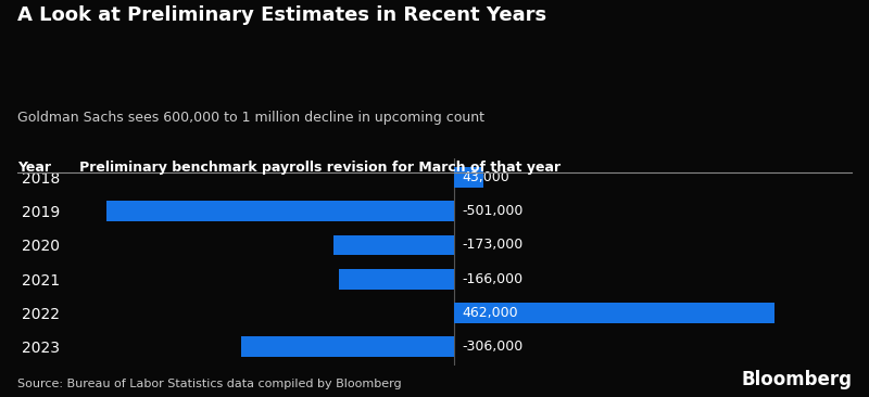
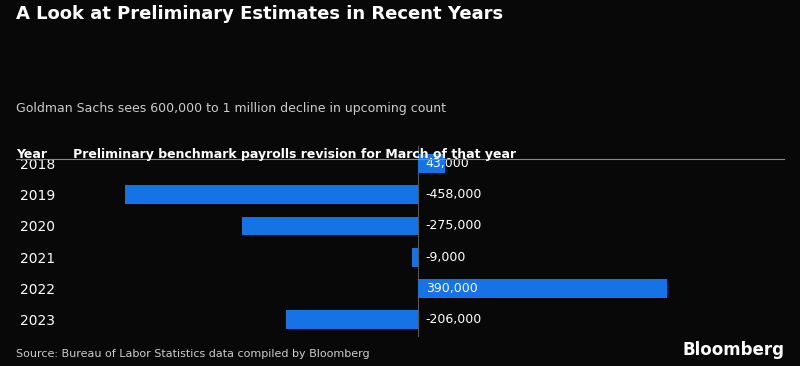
2019: -501,000 -> -458,000
2020: -173,000 -> -275,000
2021: -166,000 -> -9,000
2022: 462,000 -> 390,000
2023: -306,000 -> -206,000
